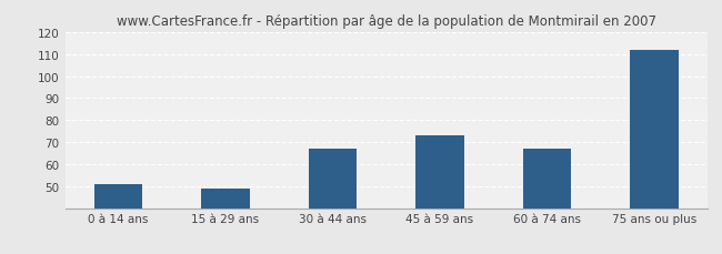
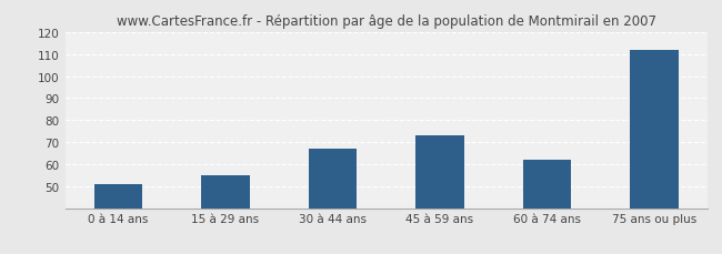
15 à 29 ans: 49 -> 55
60 à 74 ans: 67 -> 62
